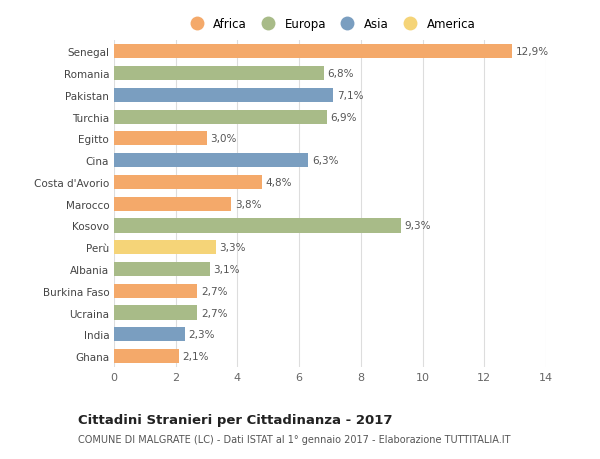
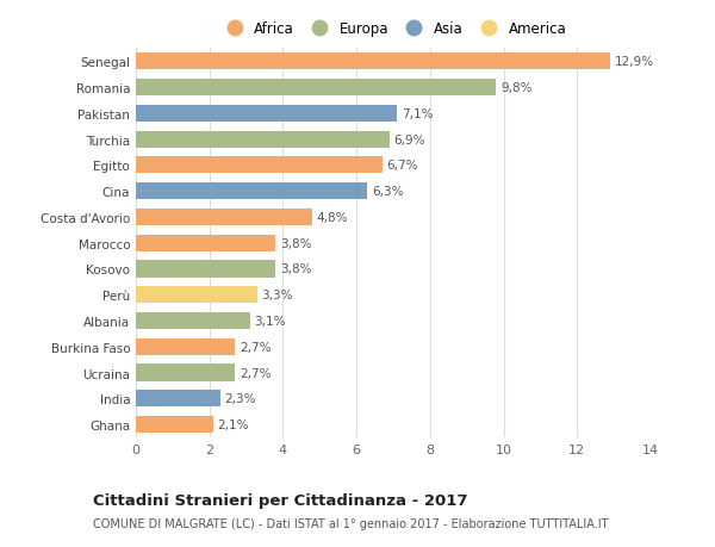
Romania: 6,8% -> 9,8%
Egitto: 3,0% -> 6,7%
Kosovo: 9,3% -> 3,8%
